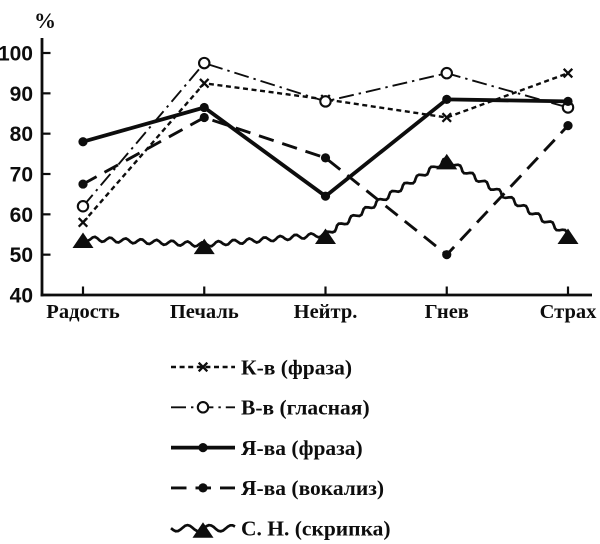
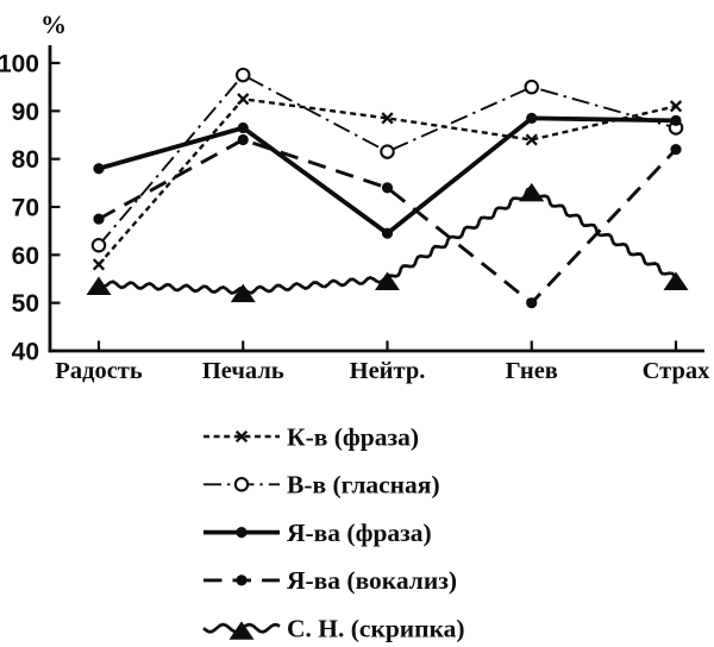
В-в (гласная)/Нейтр.: 88 -> 82
К-в (фраза)/Страх: 95 -> 91
